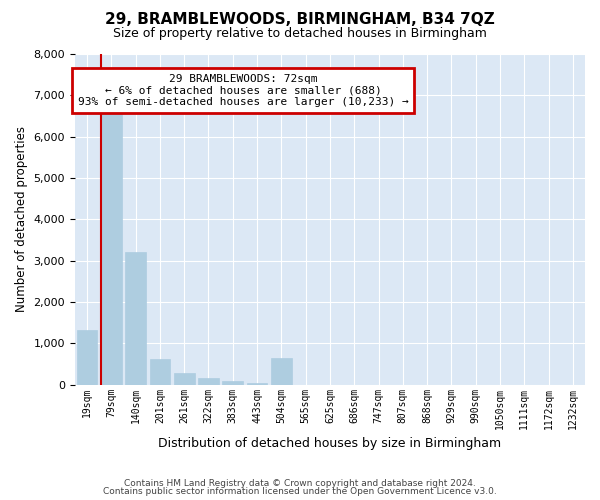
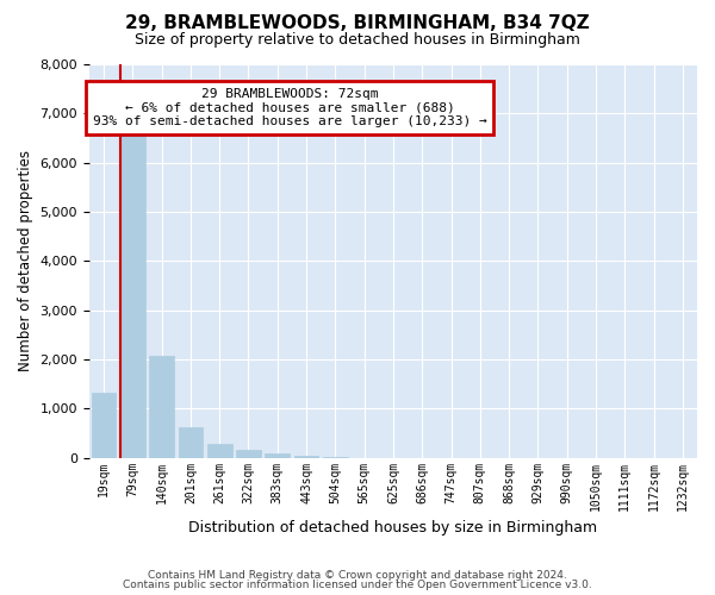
140sqm: 3,200 -> 2,080
504sqm: 650 -> 20
